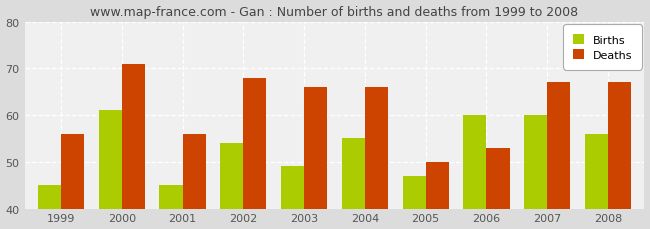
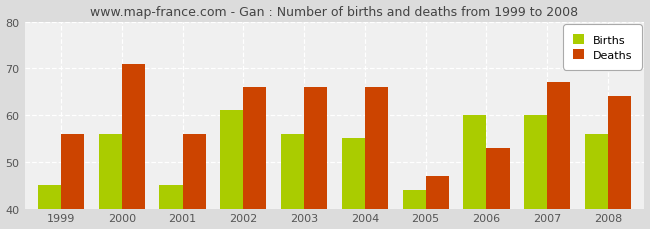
Births/2000: 61 -> 56
Births/2002: 54 -> 61
Deaths/2002: 68 -> 66
Births/2003: 49 -> 56
Births/2005: 47 -> 44
Deaths/2005: 50 -> 47
Deaths/2008: 67 -> 64
